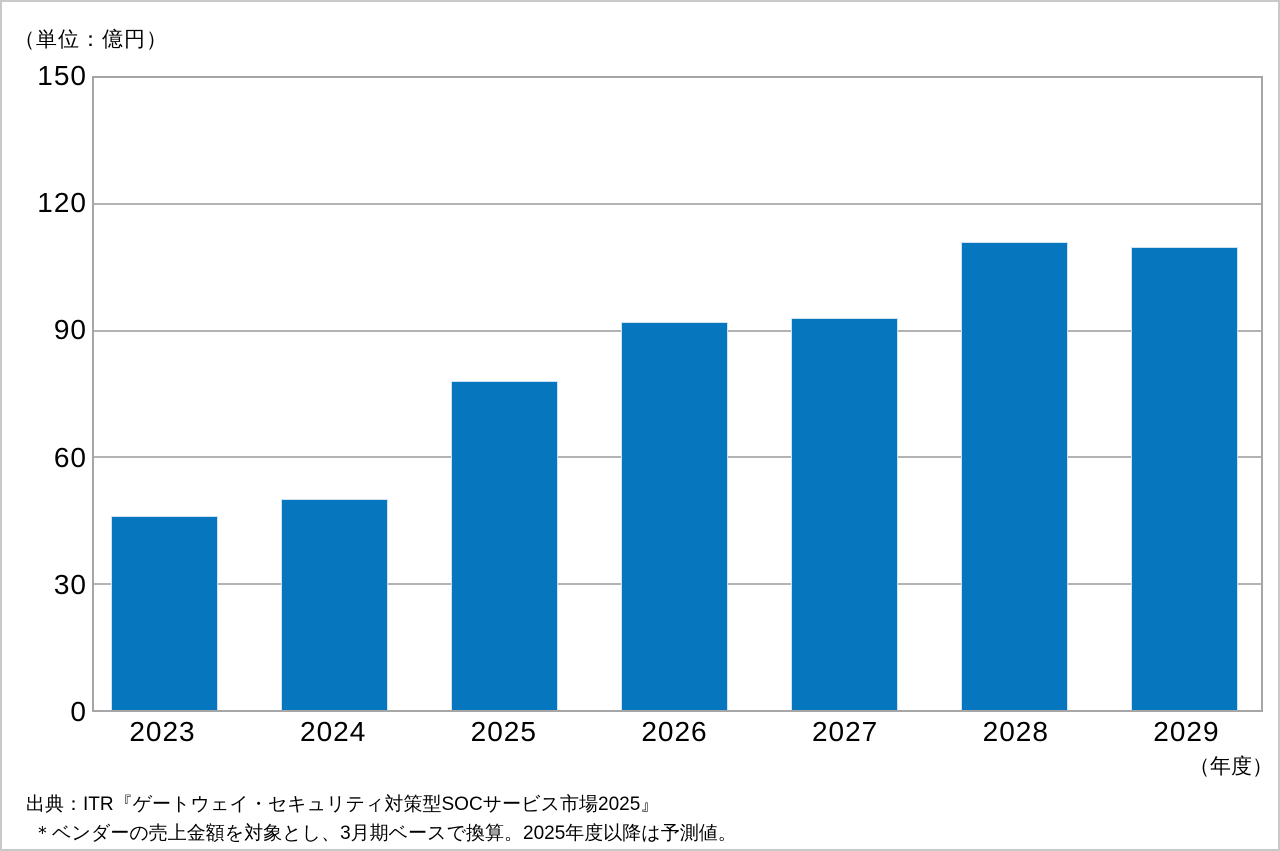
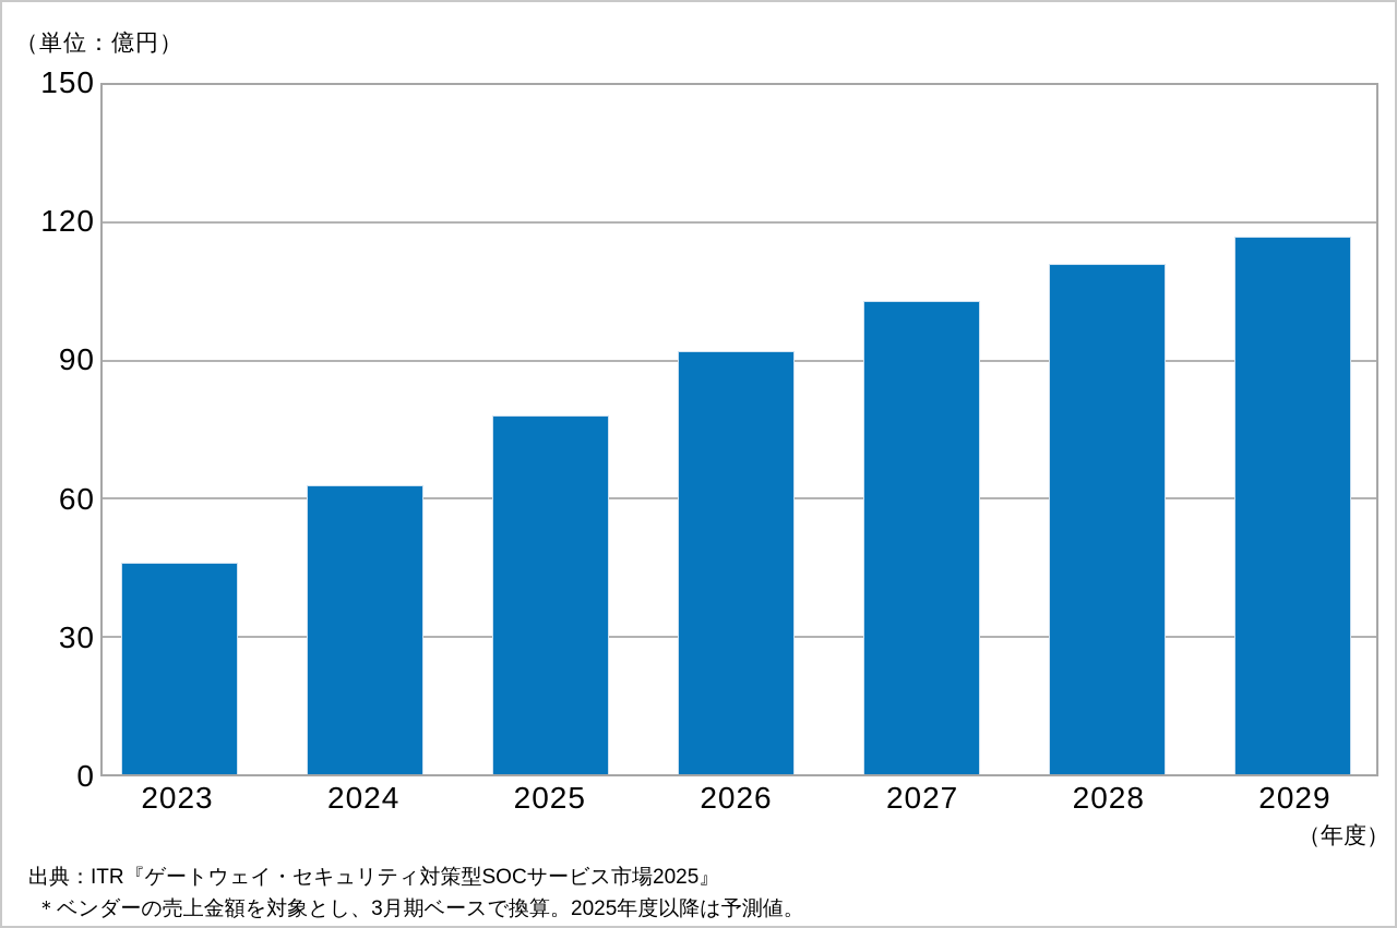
2024: 50 -> 63
2027: 93 -> 103
2029: 110 -> 117
